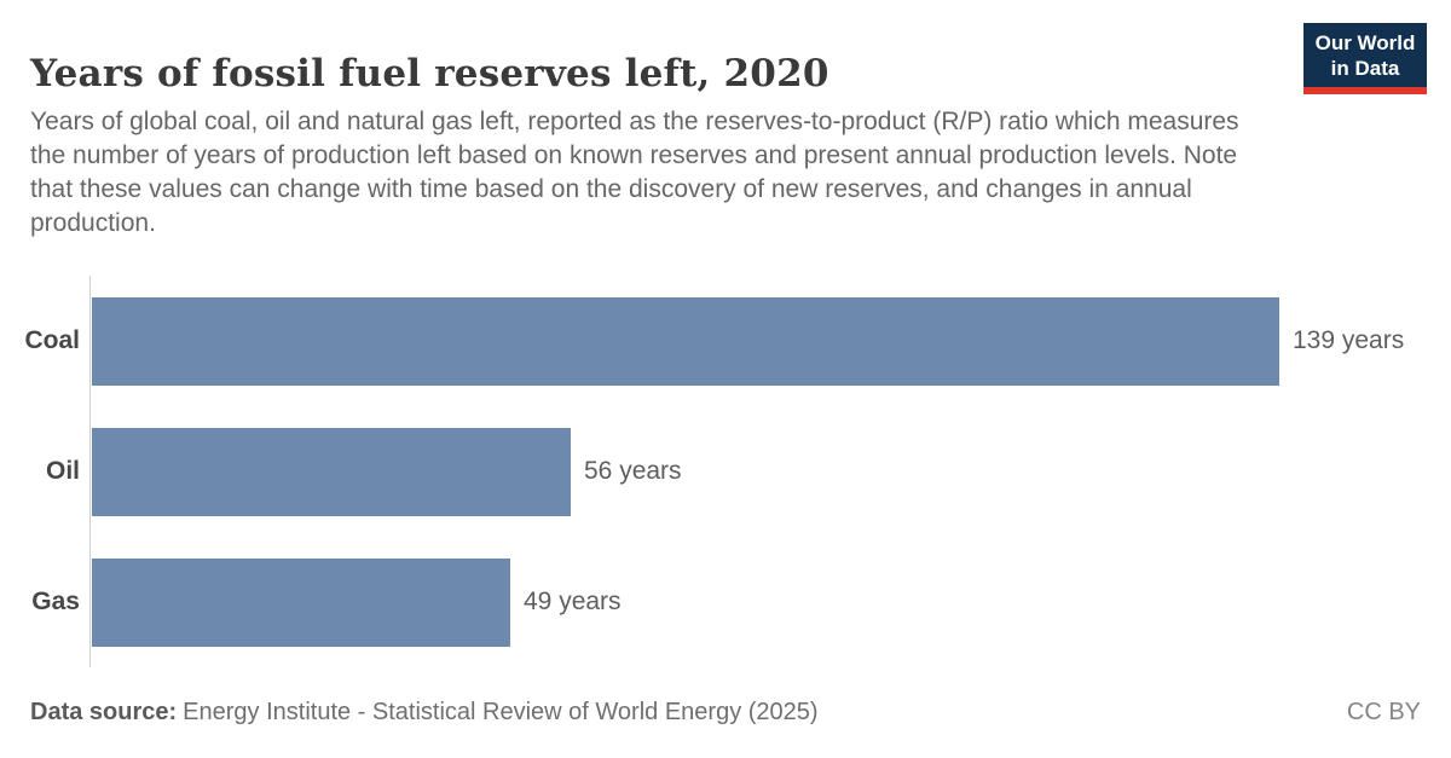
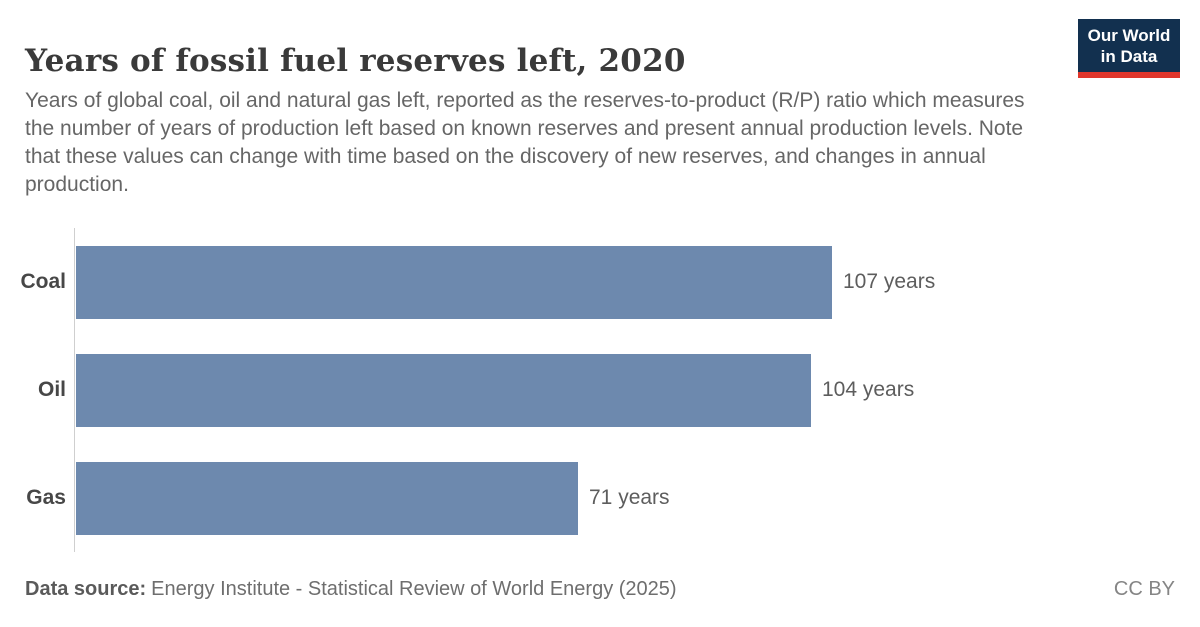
Coal: 139 -> 107
Oil: 56 -> 104
Gas: 49 -> 71
